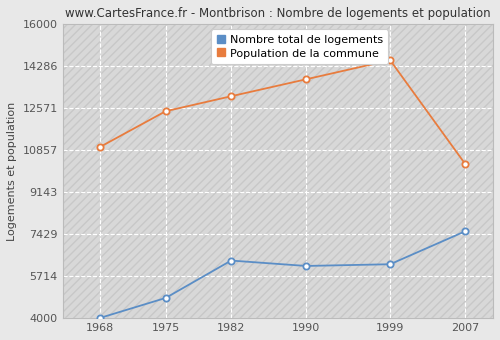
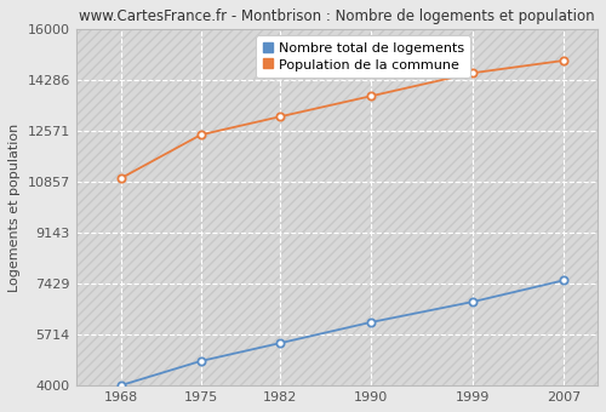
Nombre total de logements/1982: 6350 -> 5430
Nombre total de logements/1999: 6200 -> 6820
Population de la commune/2007: 10300 -> 14940
